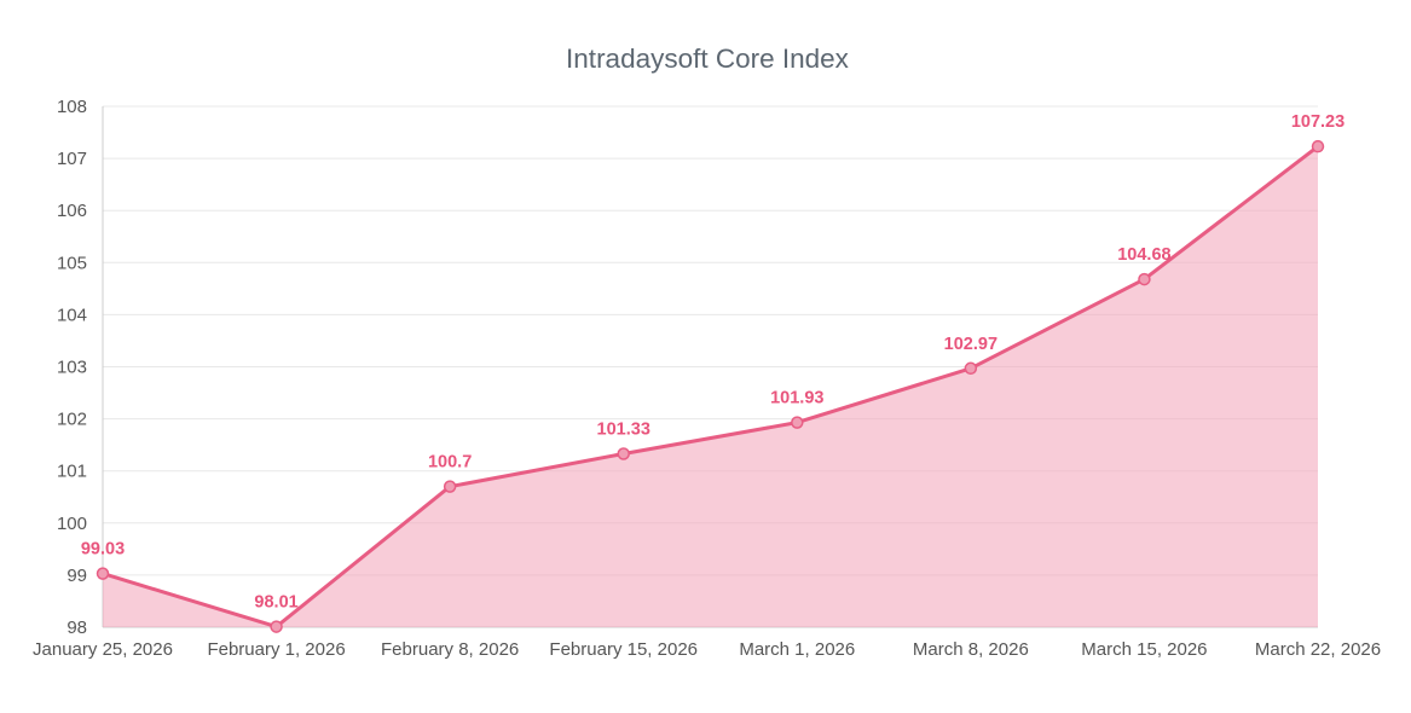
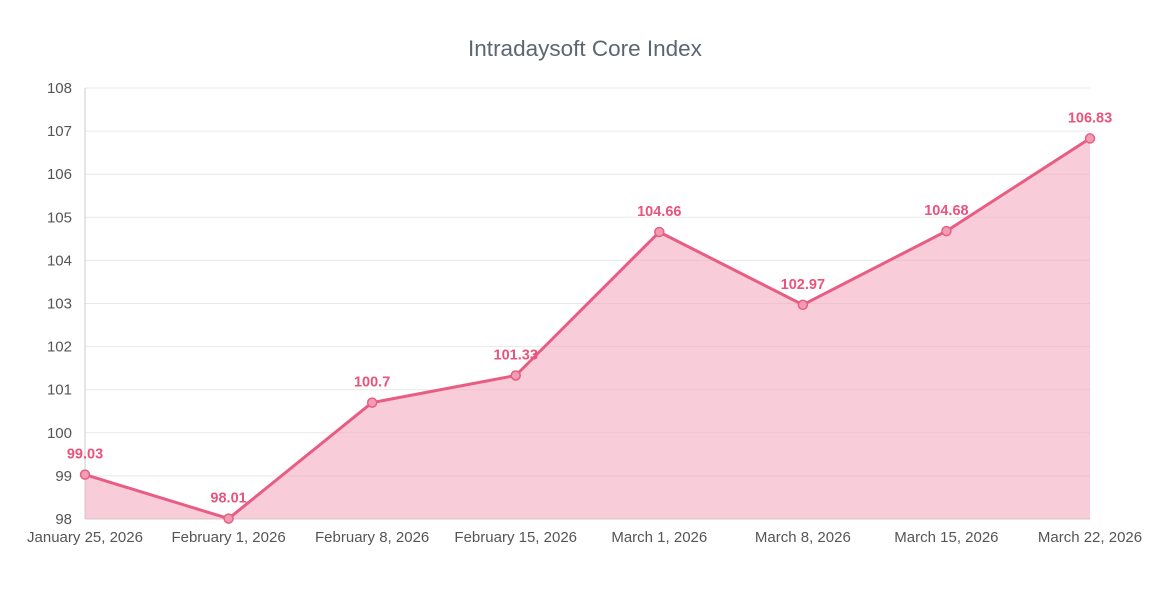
March 1, 2026: 101.93 -> 104.66
March 22, 2026: 107.23 -> 106.83
